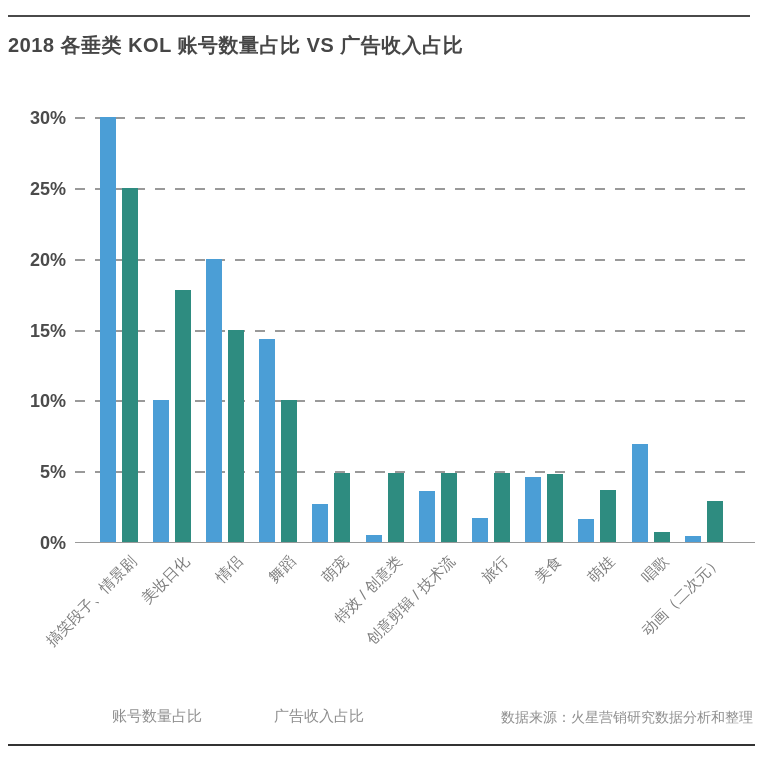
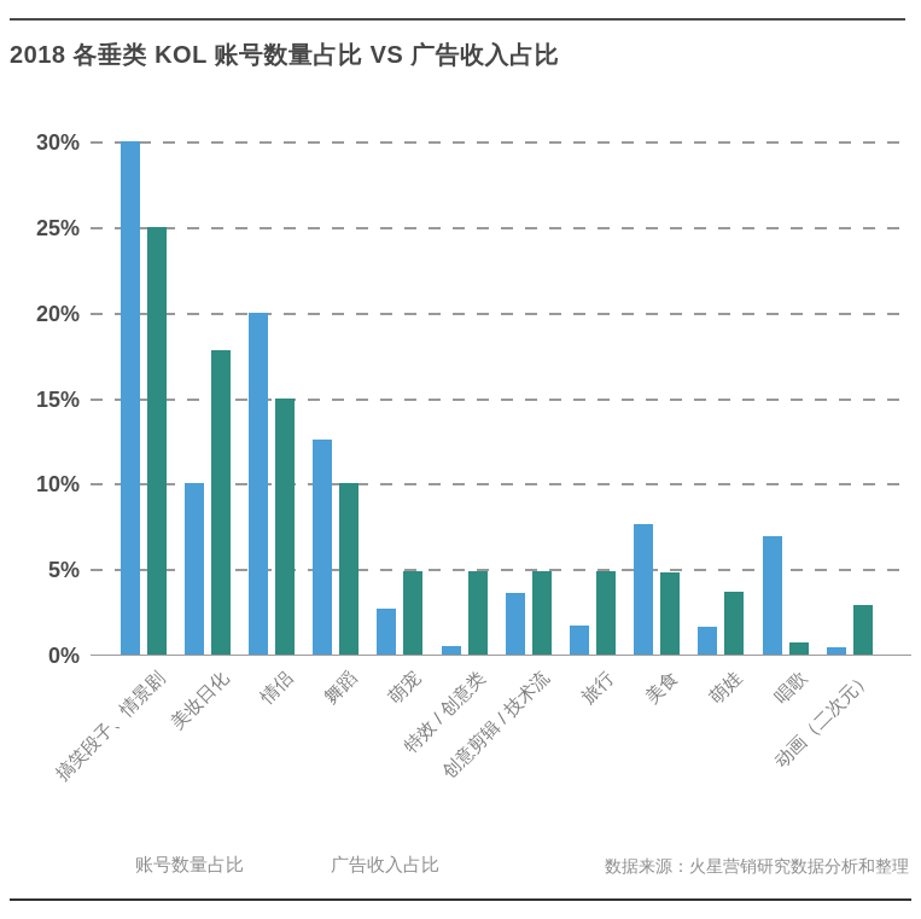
账号数量占比/舞蹈: 14.3% -> 12.6%
账号数量占比/美食: 4.6% -> 7.6%
